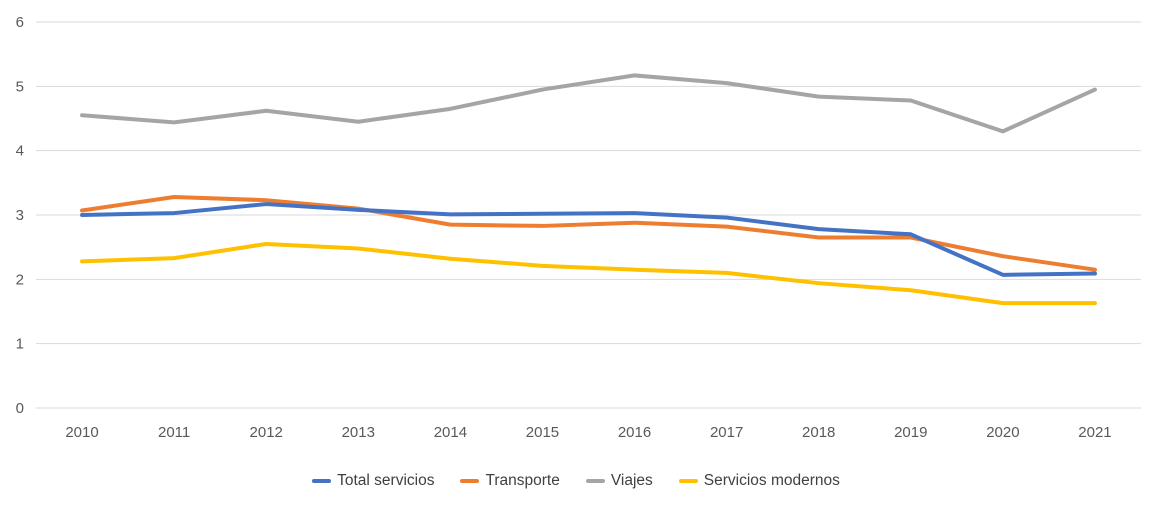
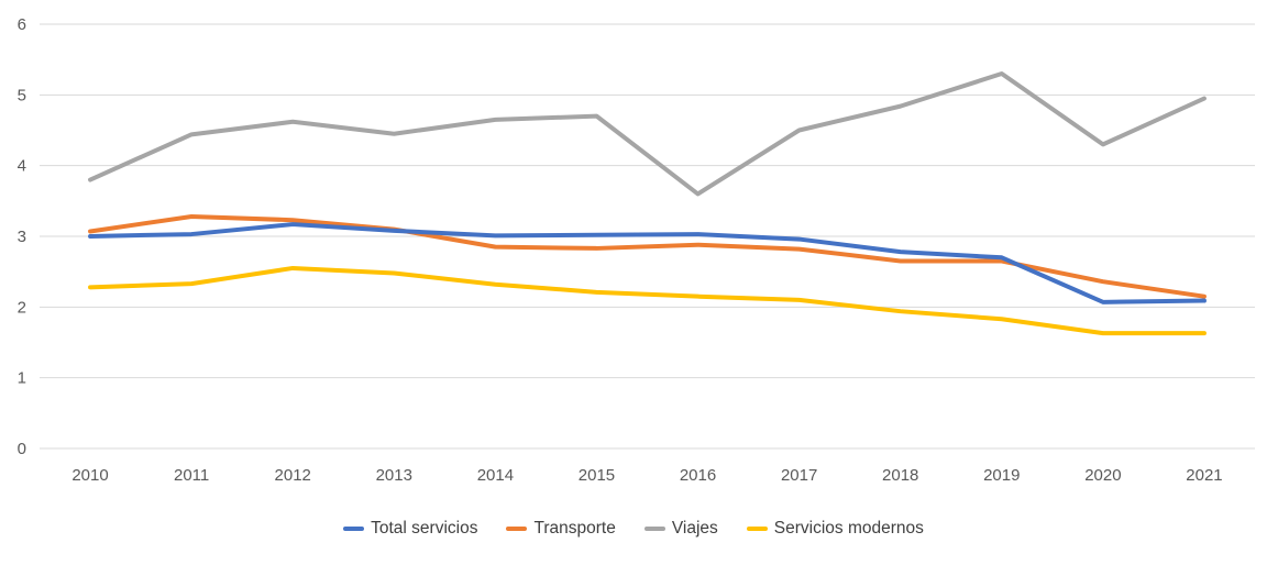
Viajes/2010: 4.5 -> 3.8
Viajes/2015: 5.0 -> 4.7
Viajes/2016: 5.2 -> 3.6
Viajes/2017: 5.0 -> 4.5
Viajes/2019: 4.8 -> 5.3
